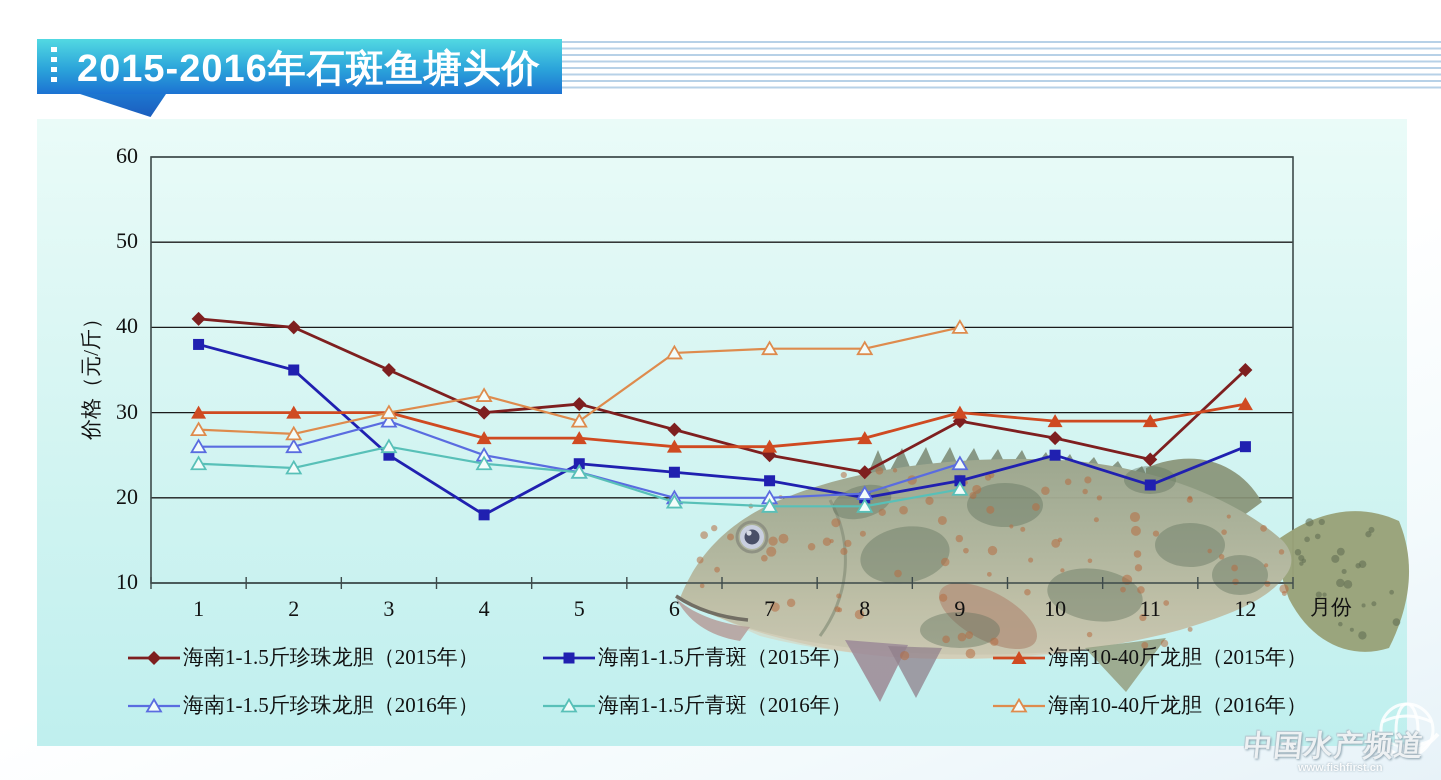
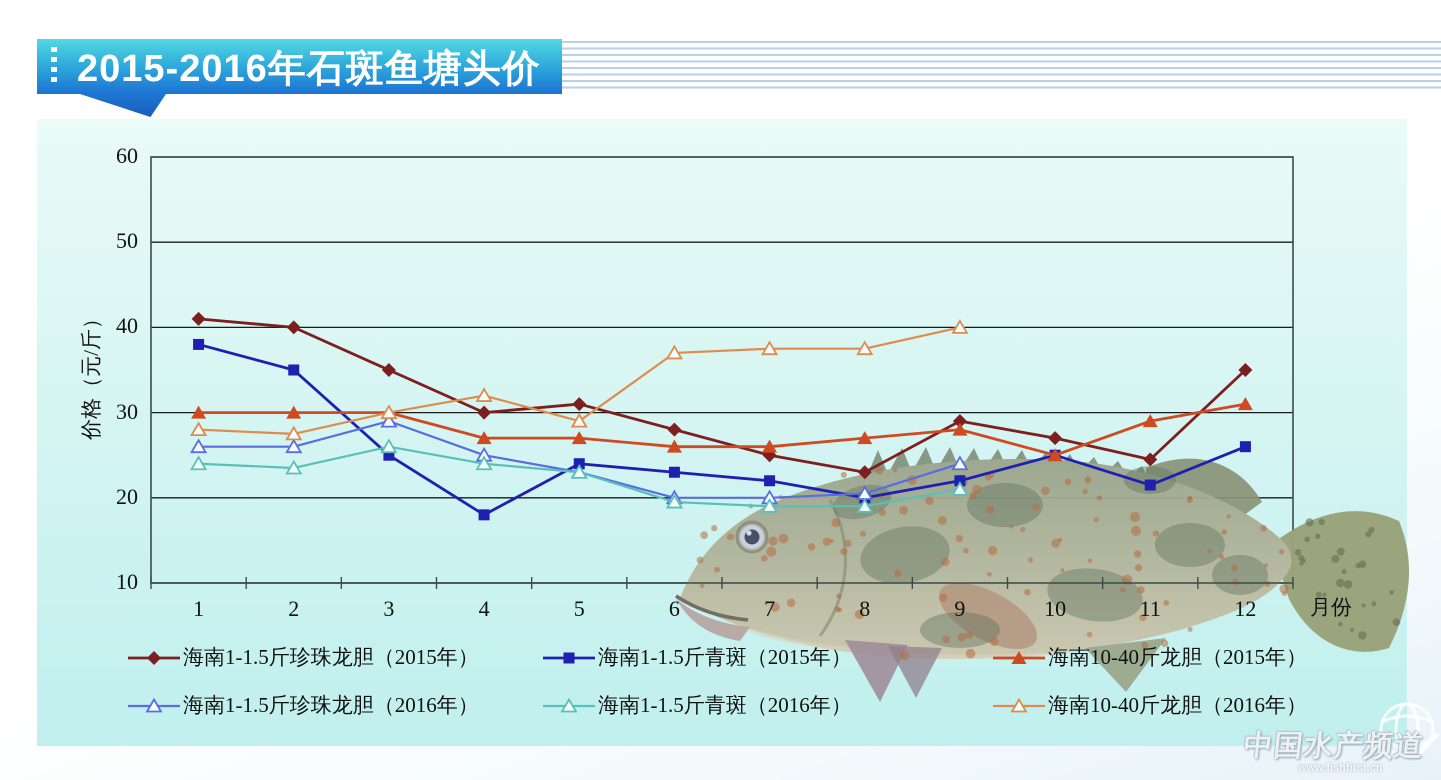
海南10-40斤龙胆（2015年）/9: 30 -> 28
海南10-40斤龙胆（2015年）/10: 29 -> 25
